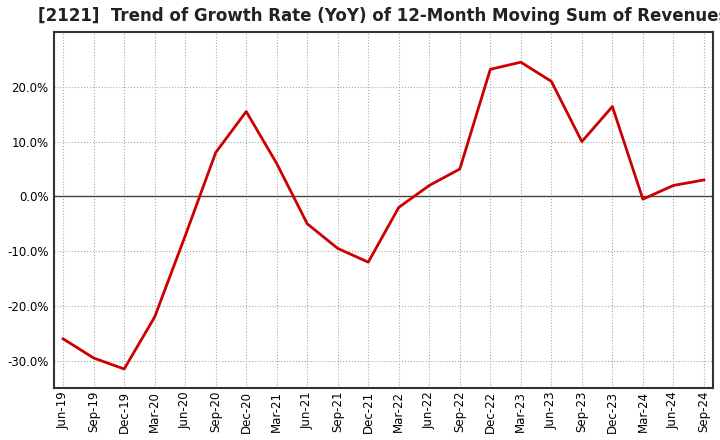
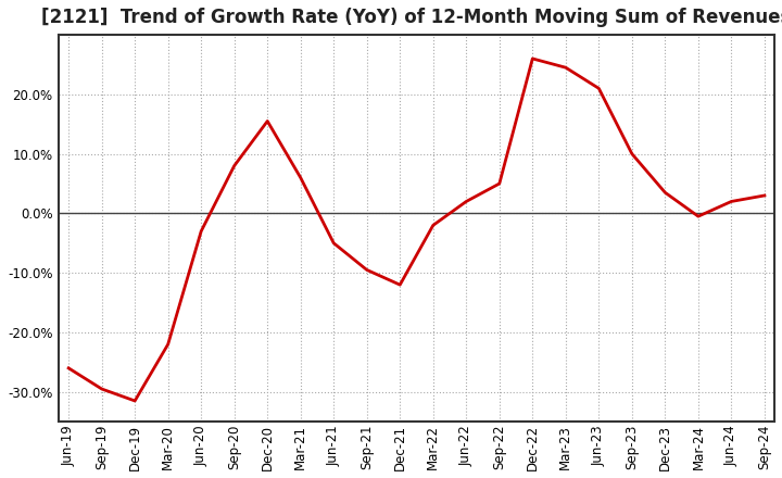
Jun-20: -7.2% -> -3.0%
Dec-22: 23.2% -> 26.0%
Dec-23: 16.4% -> 3.5%
